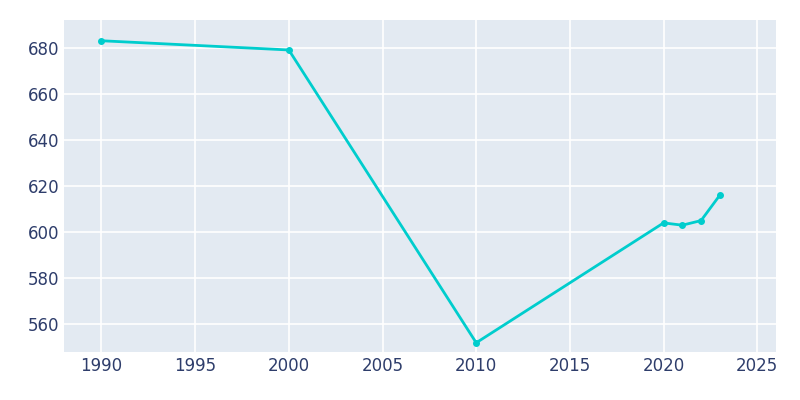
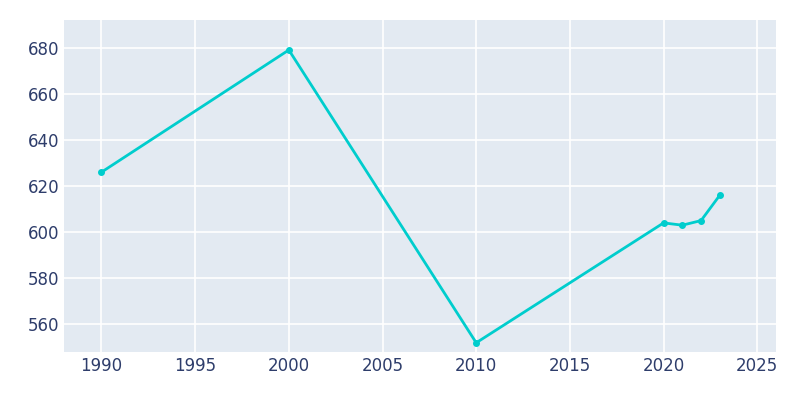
1990: 683 -> 626
